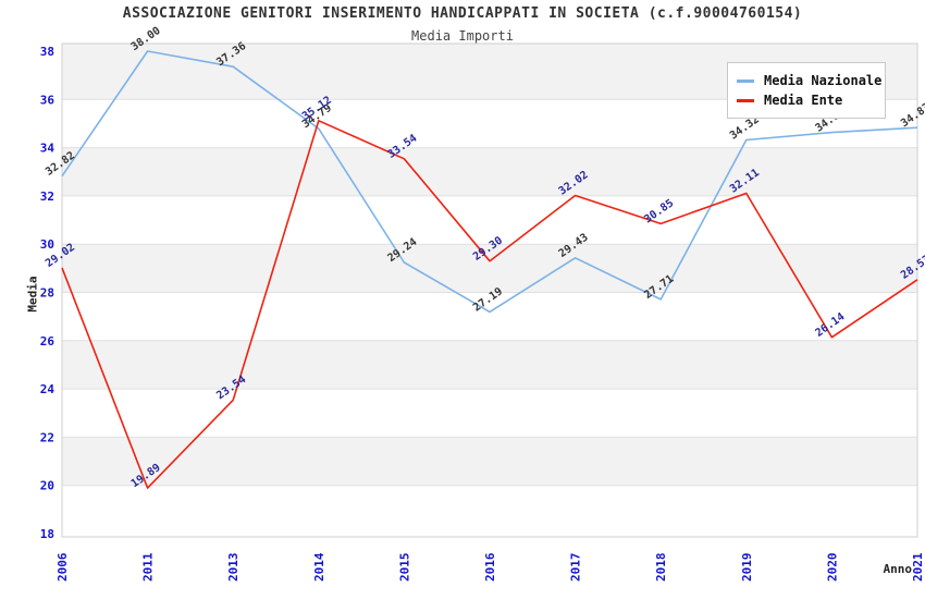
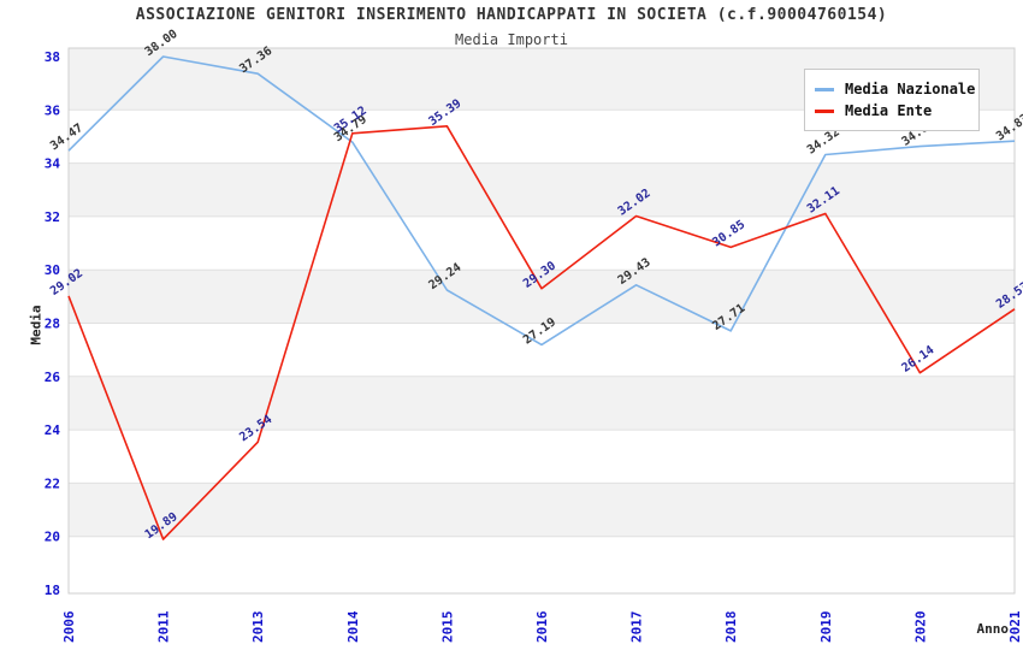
Media Nazionale/2006: 32.82 -> 34.47
Media Ente/2015: 33.54 -> 35.39
